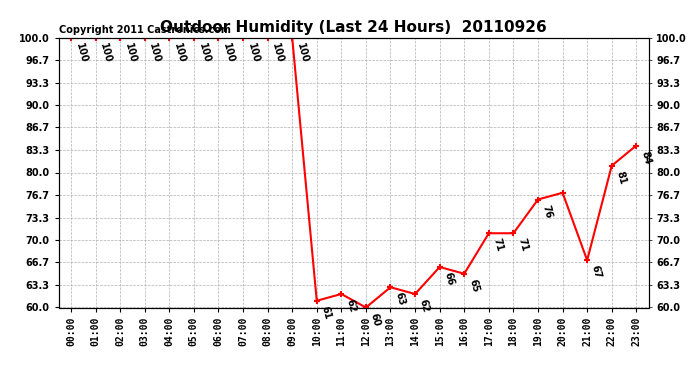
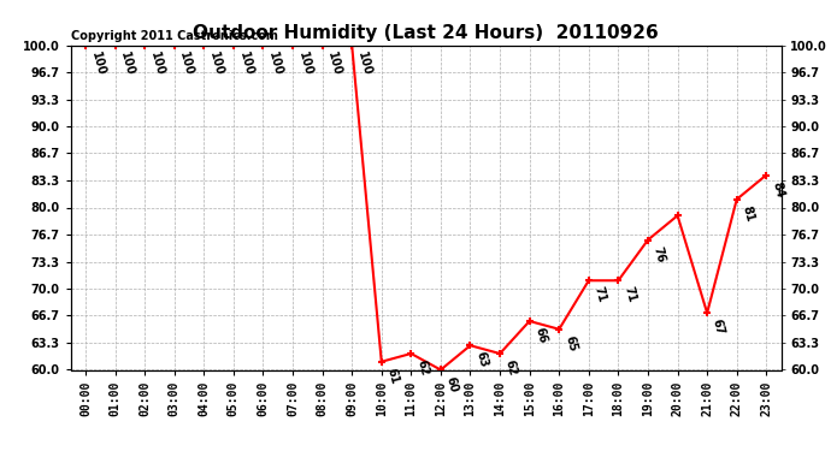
20:00: 77 -> 79
